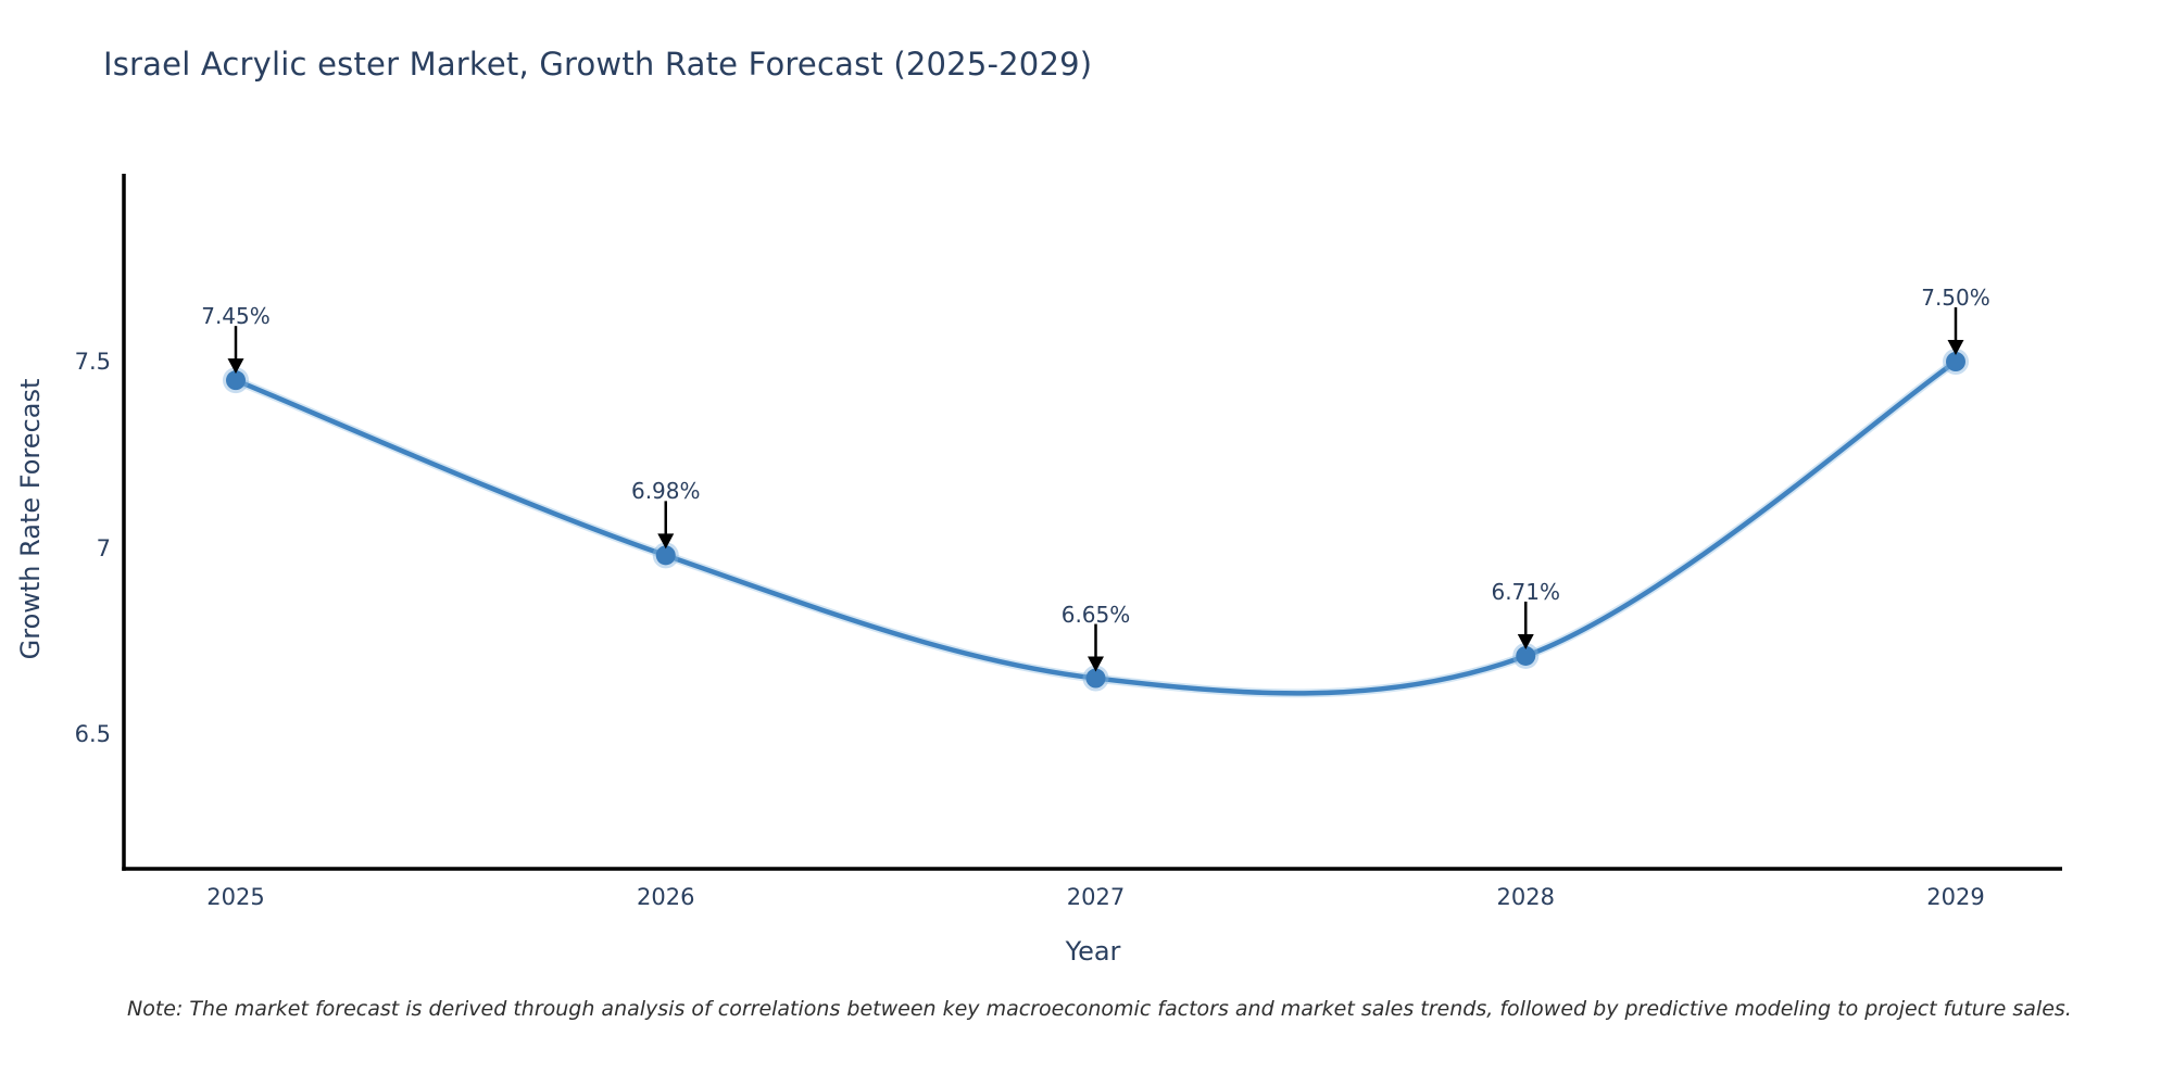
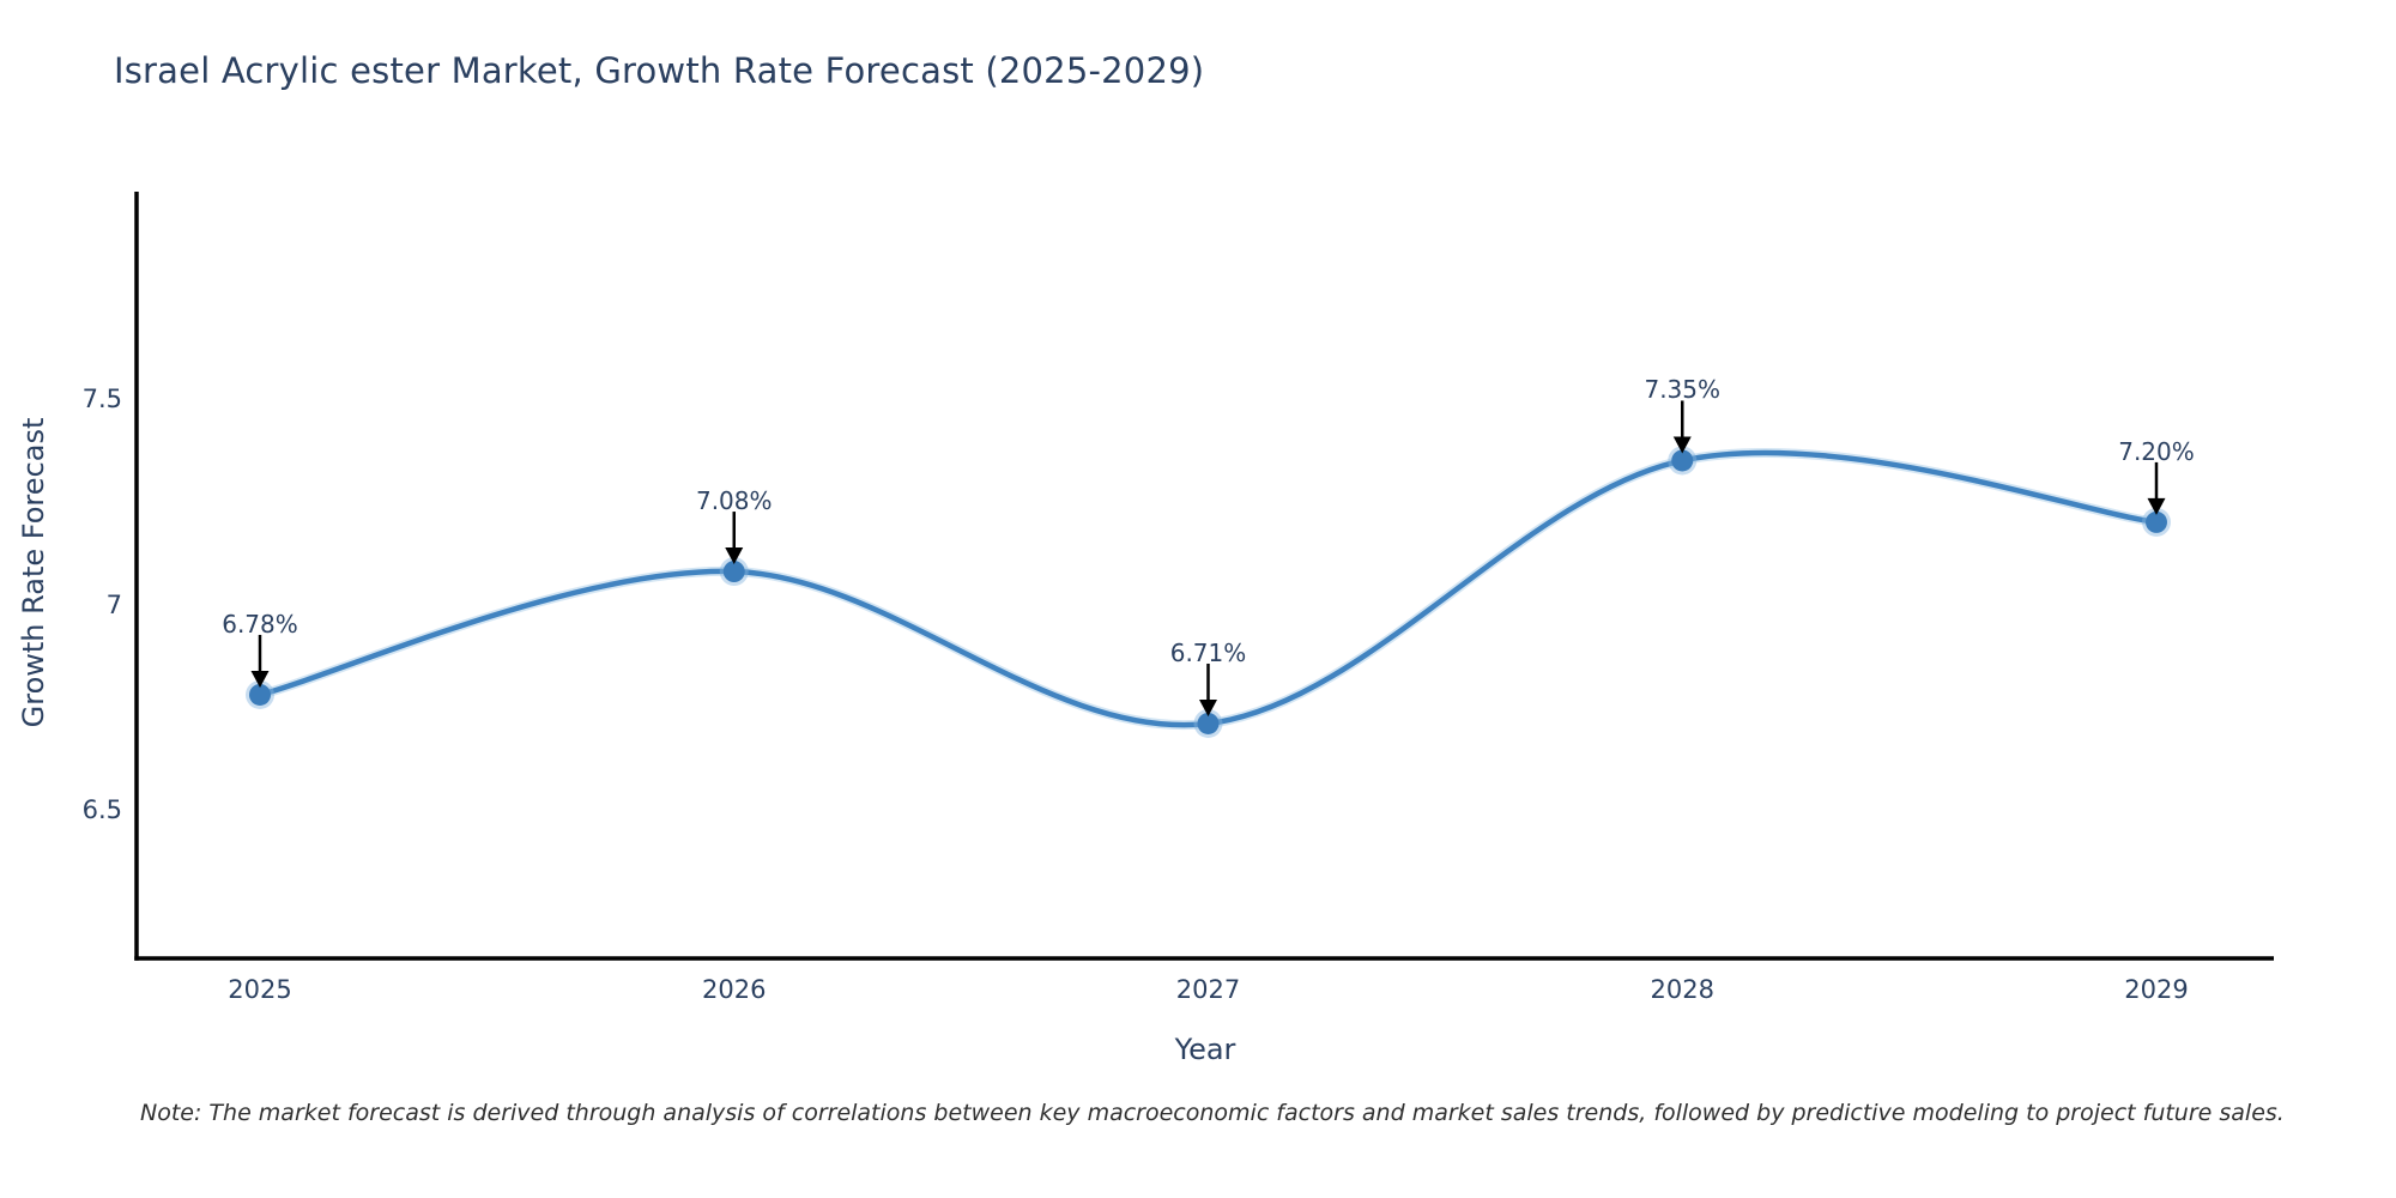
2025: 7.45% -> 6.78%
2026: 6.98% -> 7.08%
2027: 6.65% -> 6.71%
2028: 6.71% -> 7.35%
2029: 7.50% -> 7.20%
